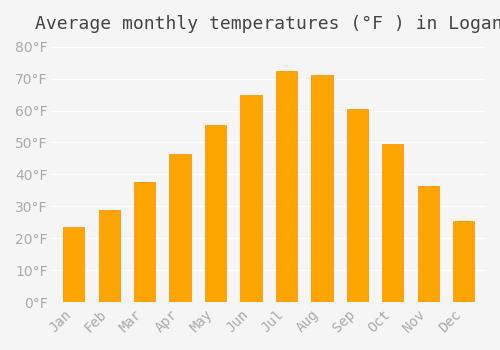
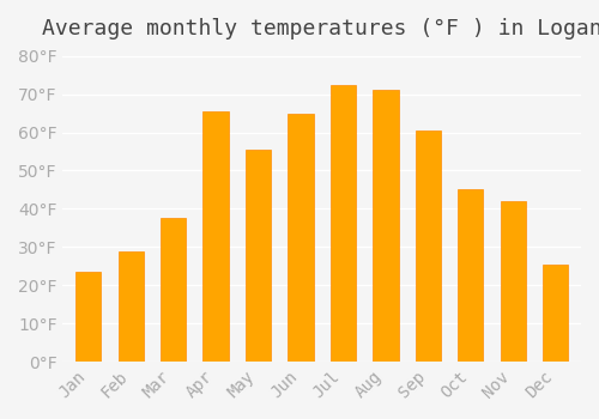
Apr: 46.5°F -> 65.5°F
Oct: 49.5°F -> 45.0°F
Nov: 36.5°F -> 42.0°F
